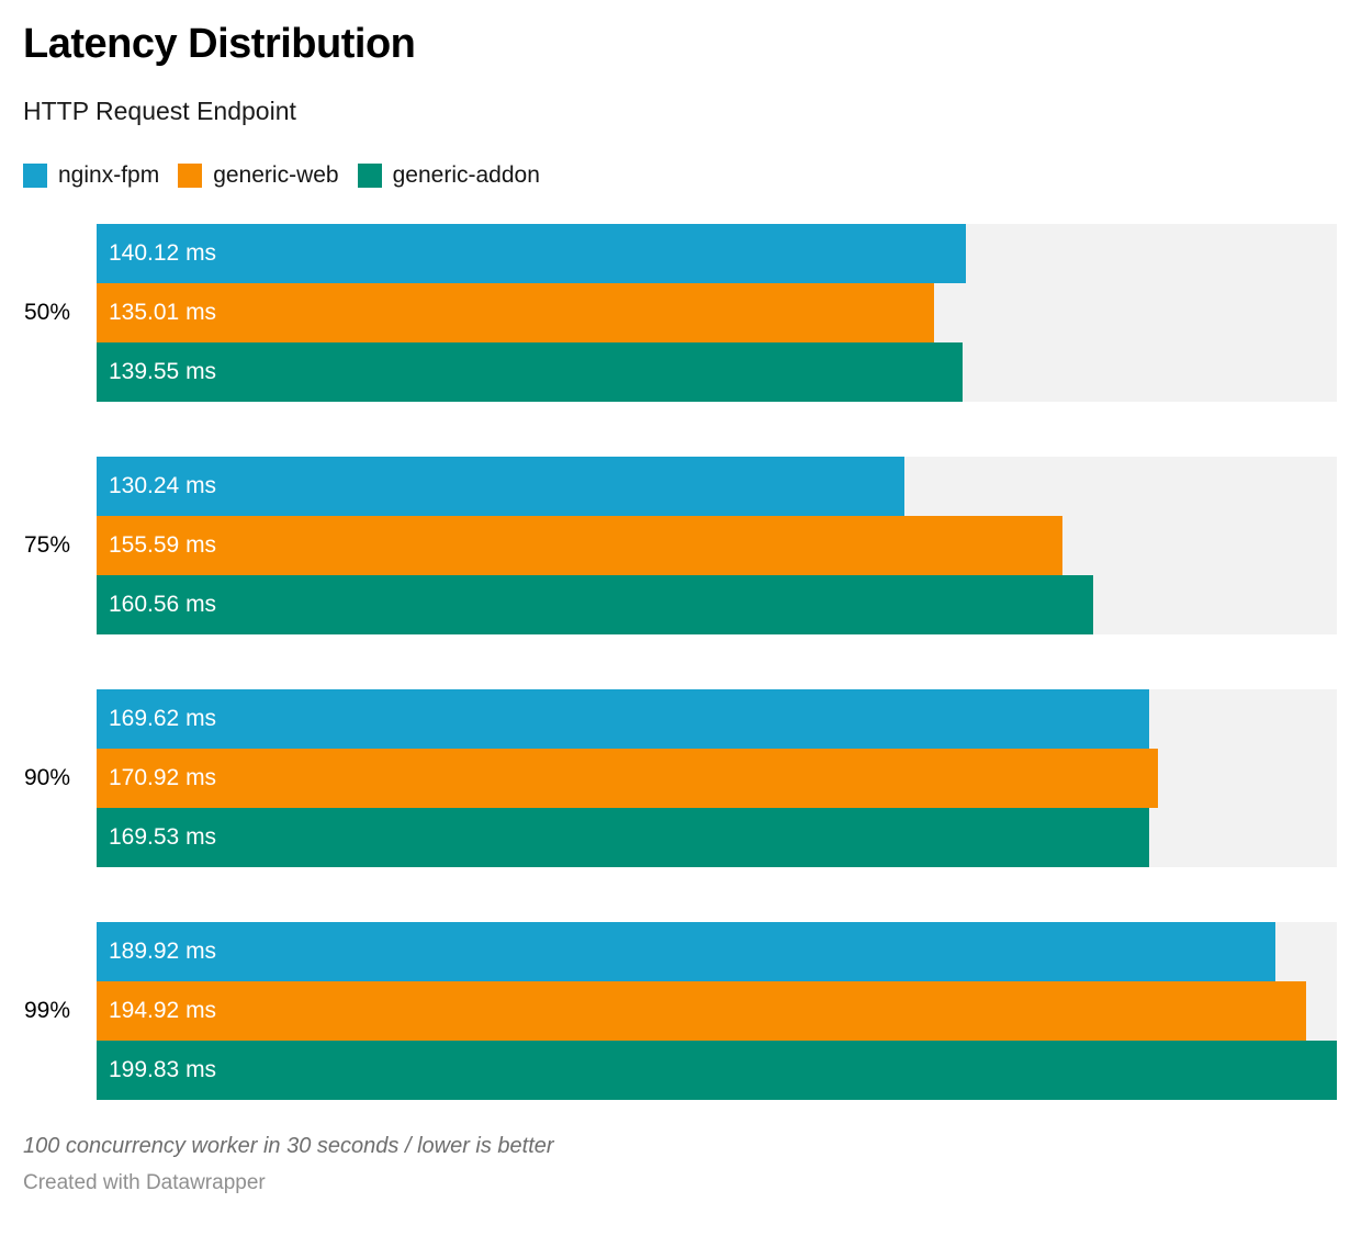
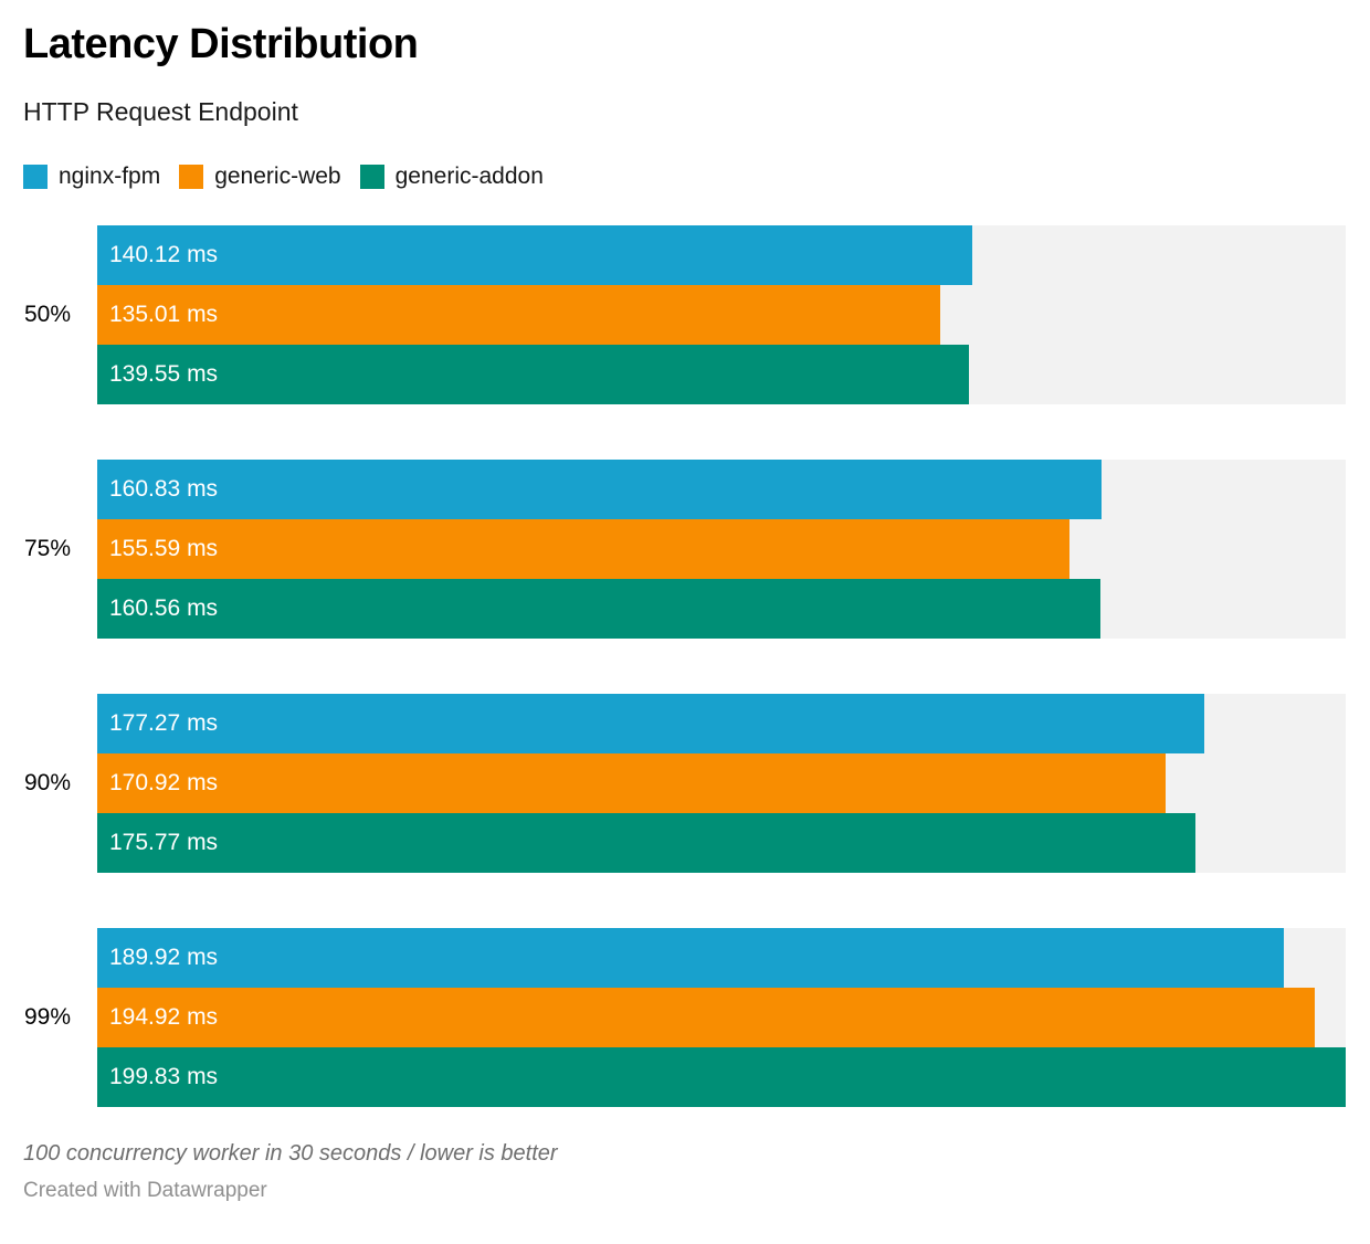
nginx-fpm/75%: 130.24 -> 160.83
nginx-fpm/90%: 169.62 -> 177.27
generic-addon/90%: 169.53 -> 175.77
